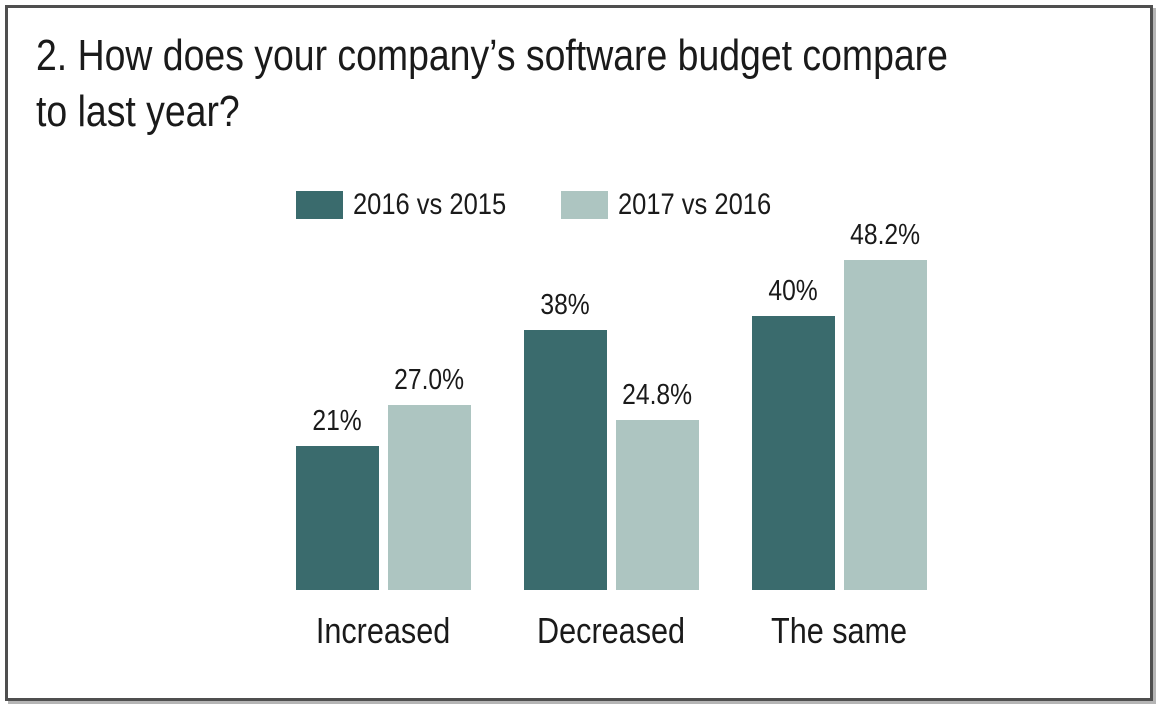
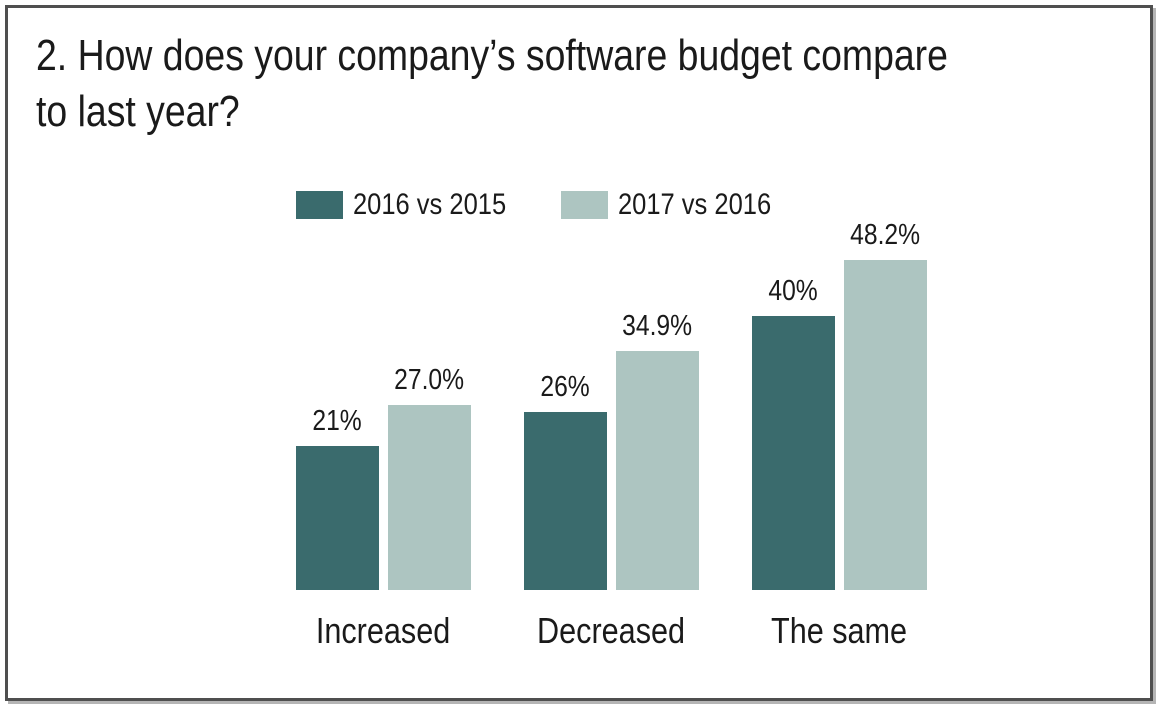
2016 vs 2015/Decreased: 38% -> 26%
2017 vs 2016/Decreased: 24.8% -> 34.9%
